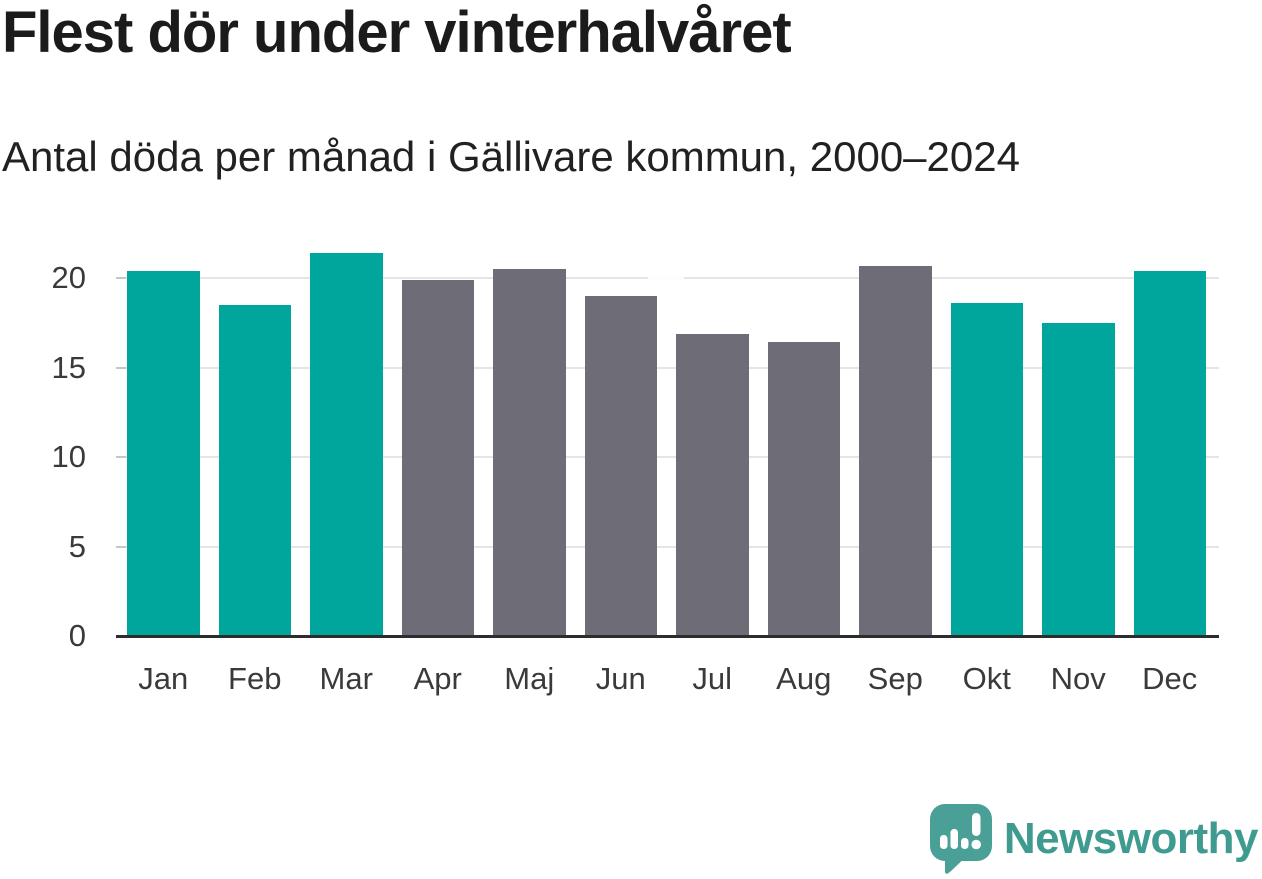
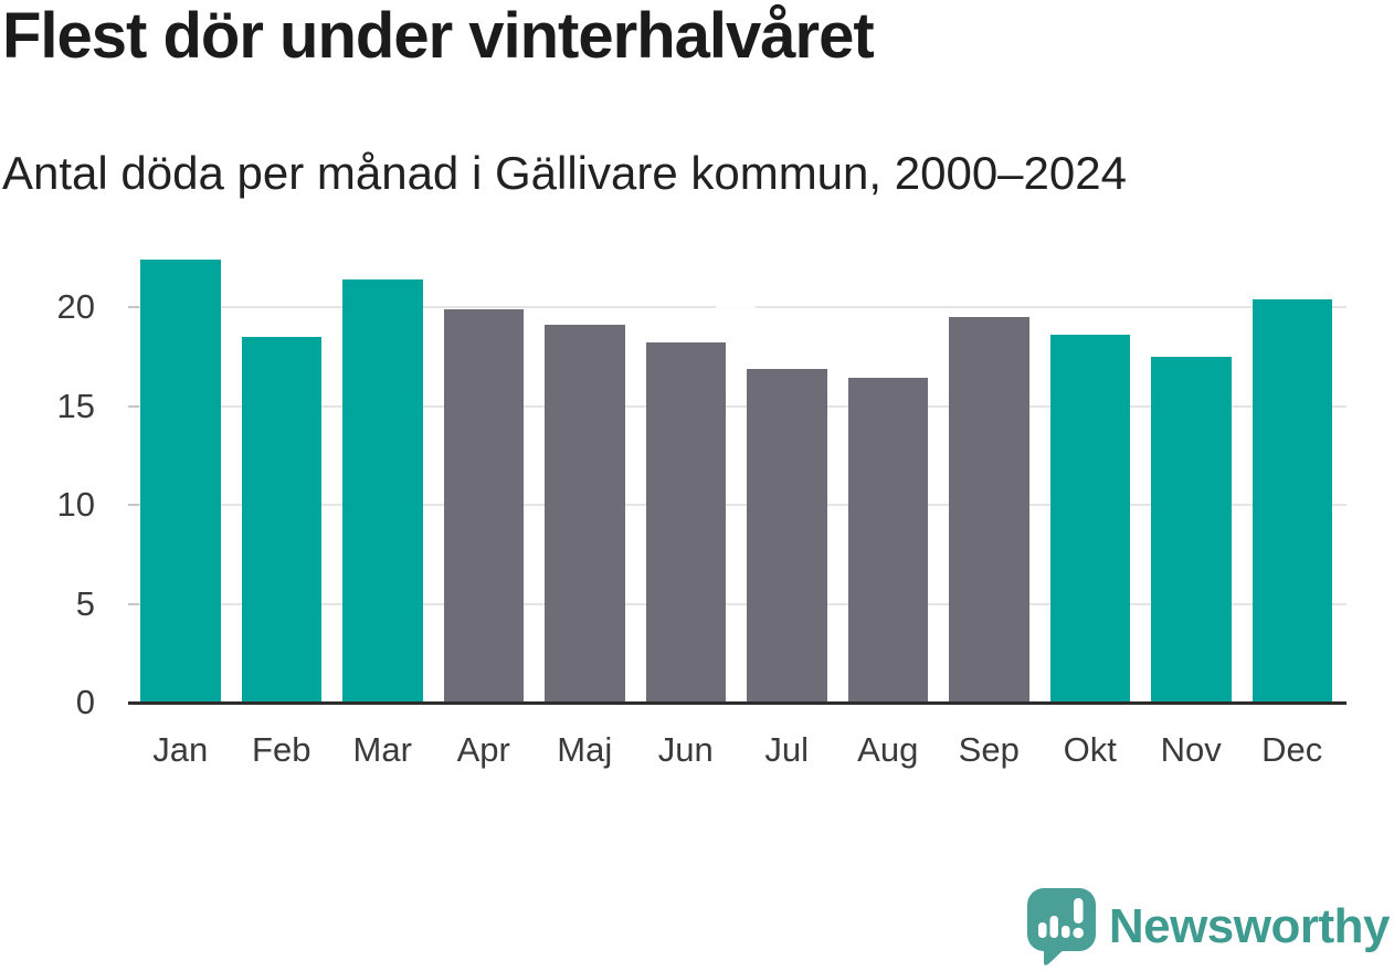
Jan: 20.4 -> 22.4
Maj: 20.5 -> 19.1
Jun: 19.0 -> 18.2
Sep: 20.7 -> 19.5
